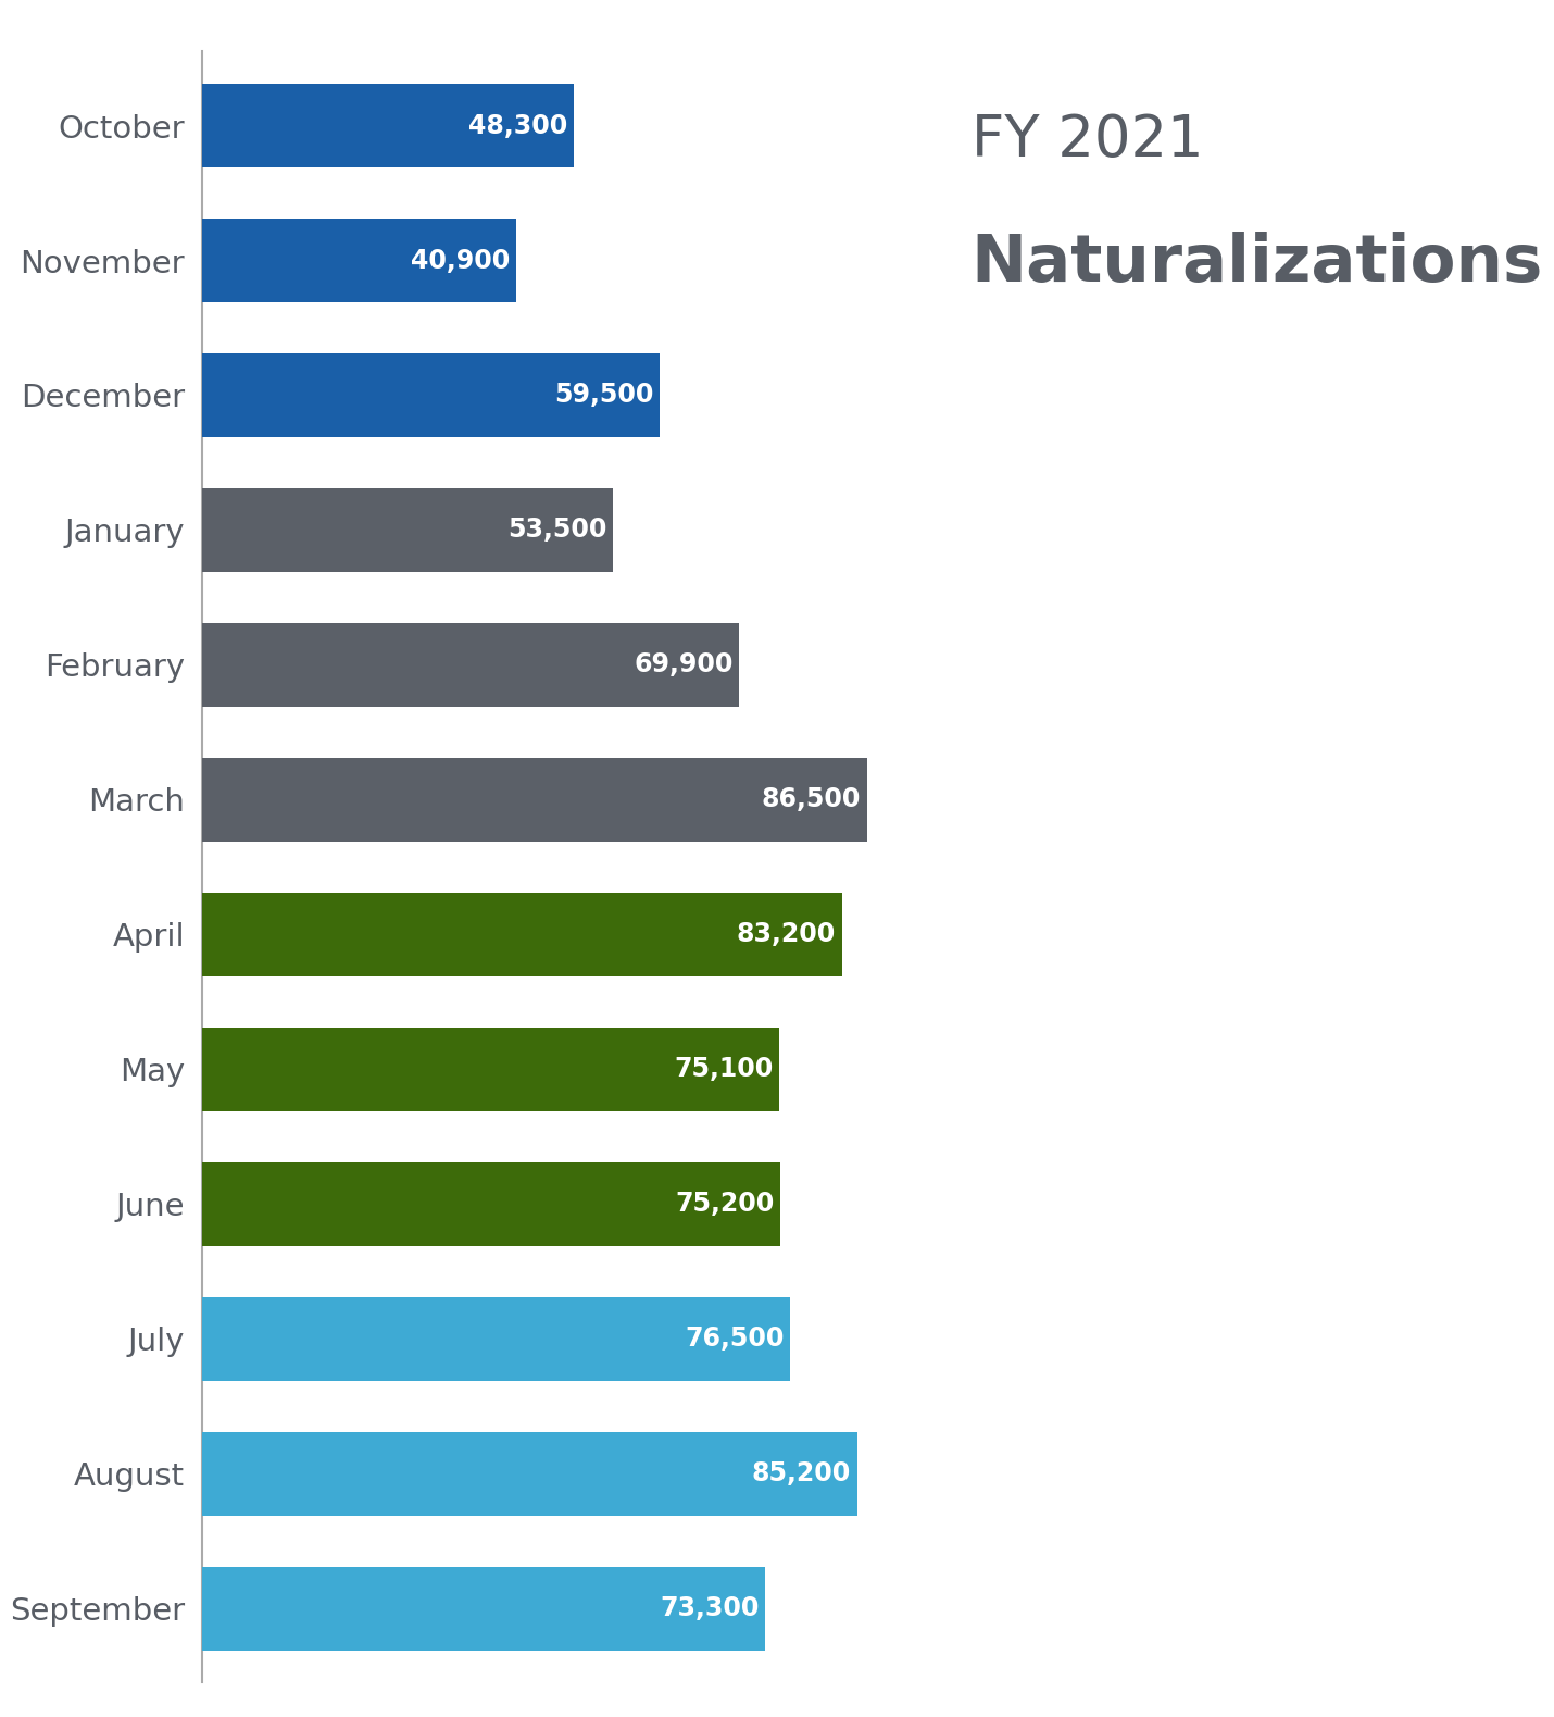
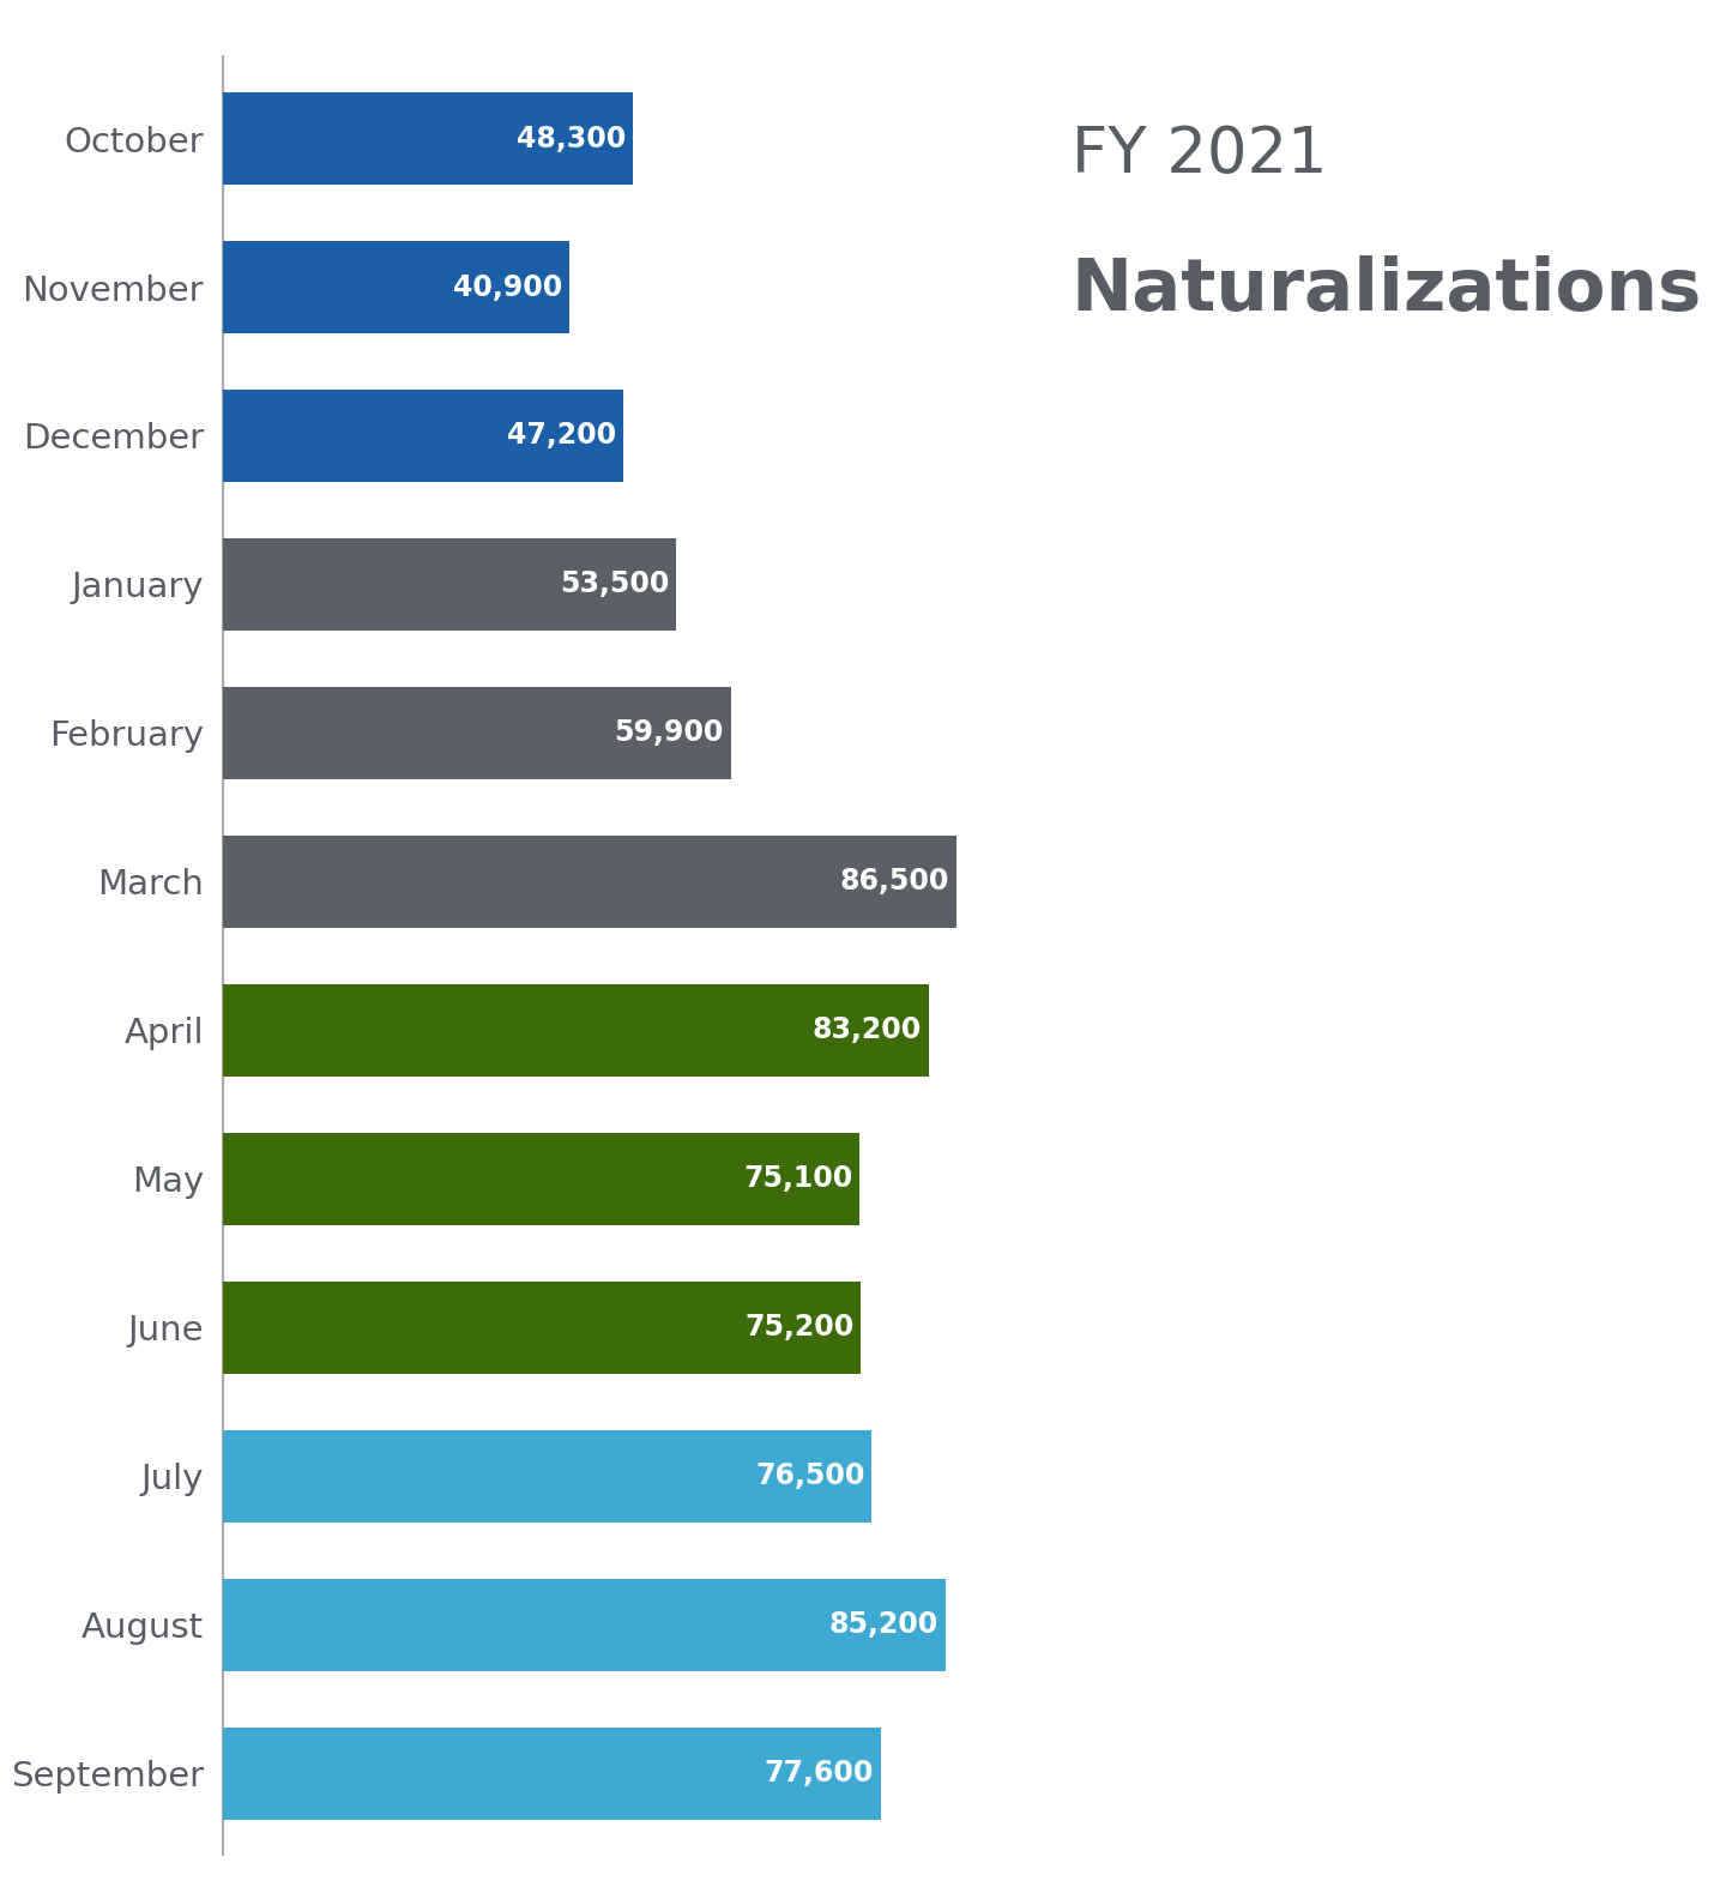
December: 59,500 -> 47,200
February: 69,900 -> 59,900
September: 73,300 -> 77,600
